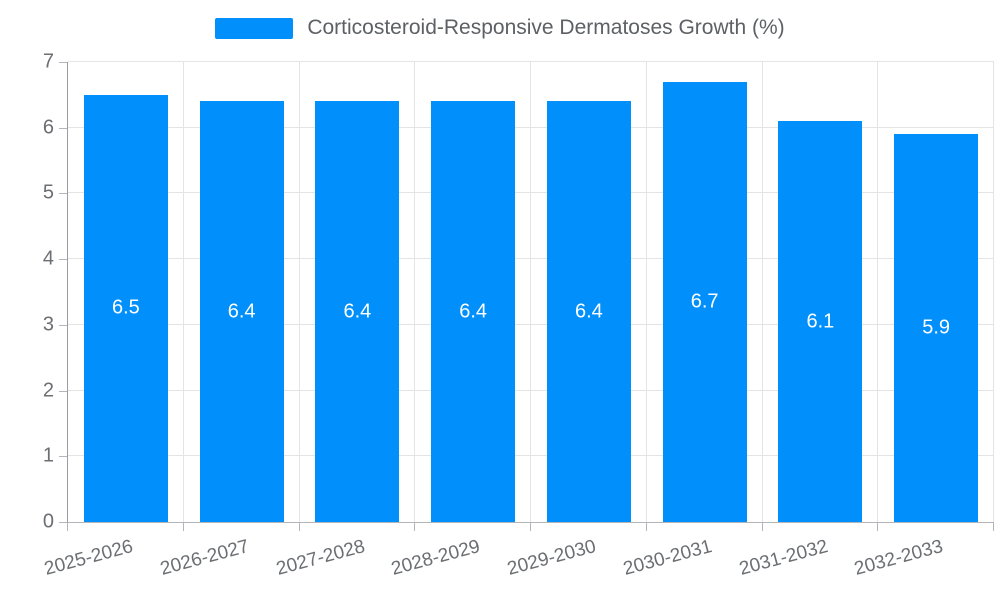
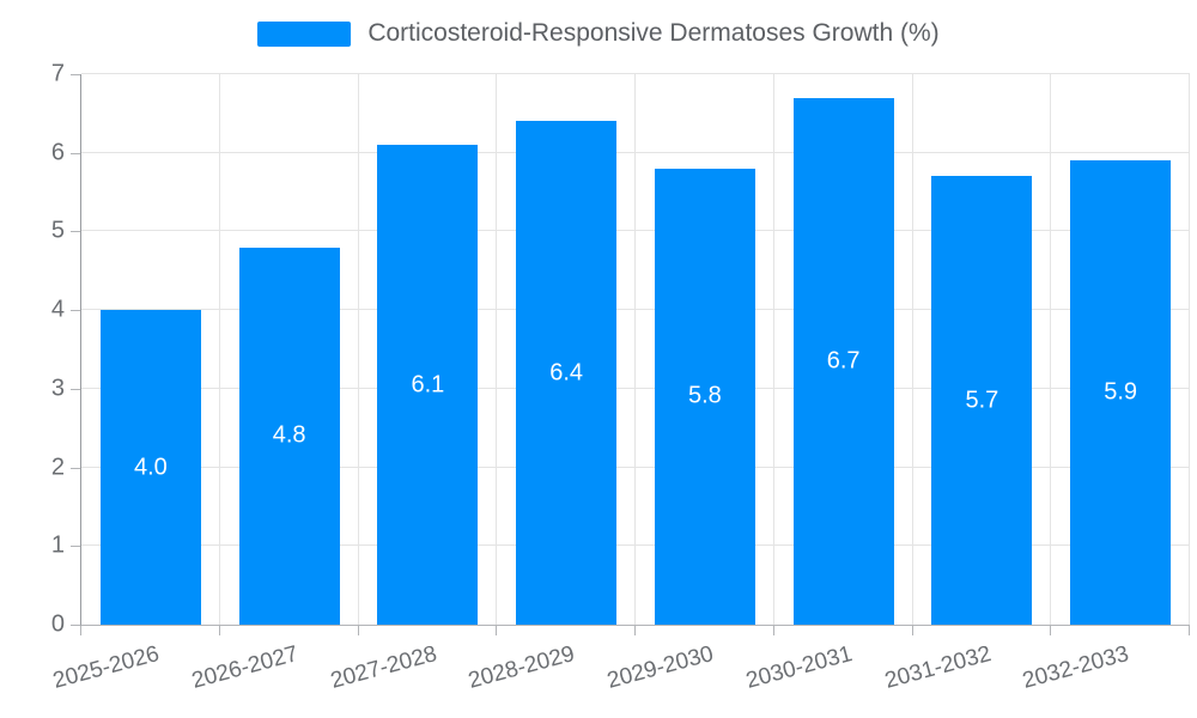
2025-2026: 6.5 -> 4.0
2026-2027: 6.4 -> 4.8
2027-2028: 6.4 -> 6.1
2029-2030: 6.4 -> 5.8
2031-2032: 6.1 -> 5.7
